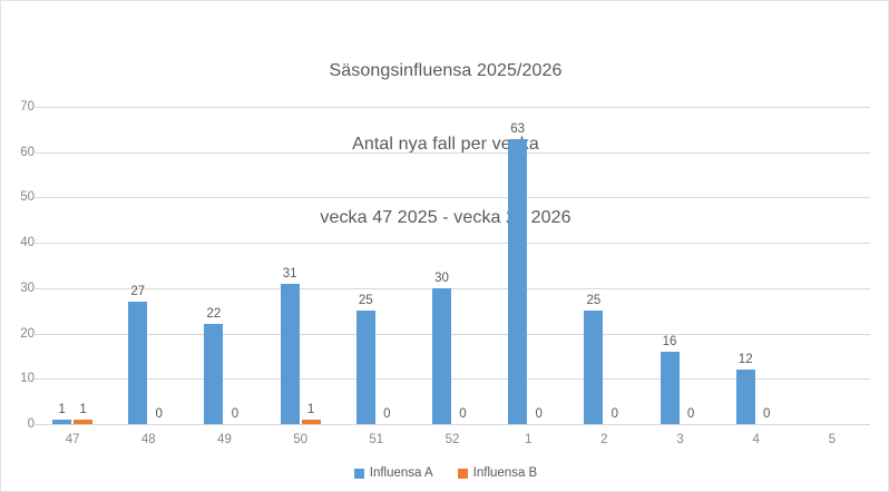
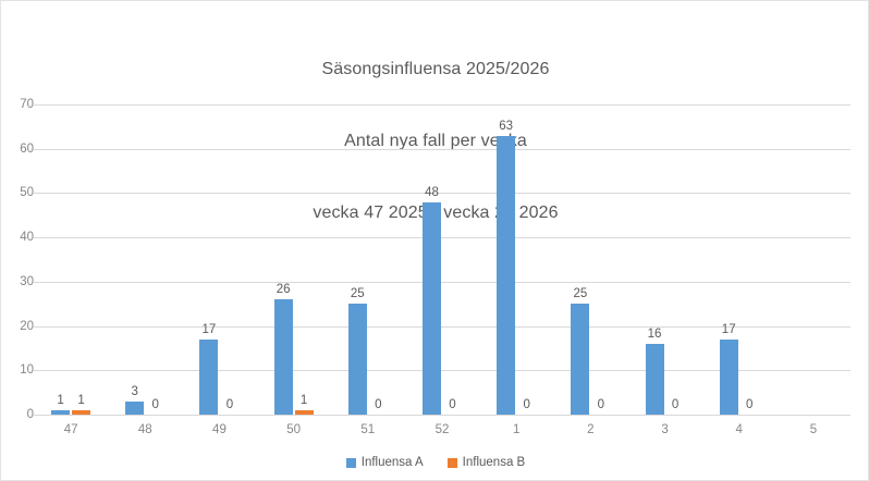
Influensa A/48: 27 -> 3
Influensa A/49: 22 -> 17
Influensa A/50: 31 -> 26
Influensa A/52: 30 -> 48
Influensa A/4: 12 -> 17
